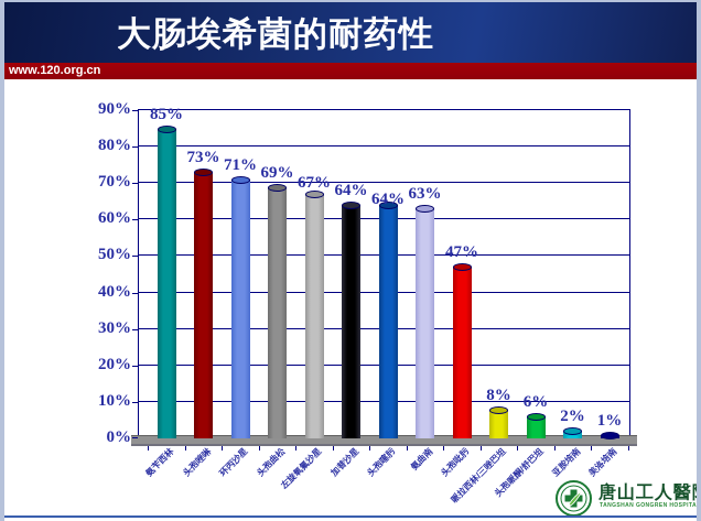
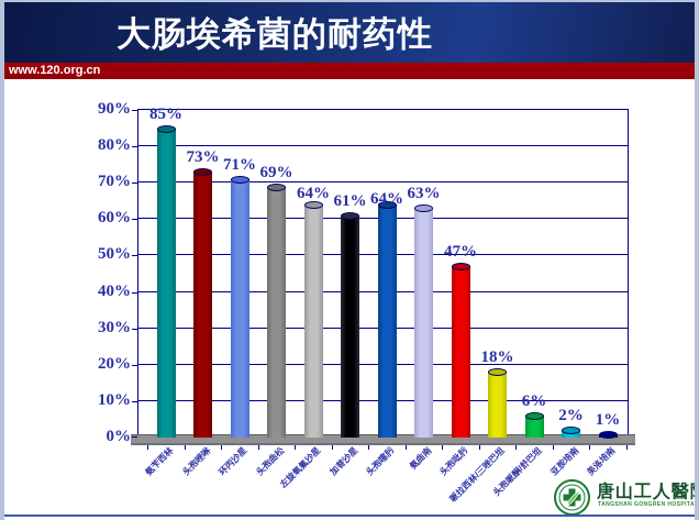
左旋氧氟沙星: 67% -> 64%
加替沙星: 64% -> 61%
哌拉西林/三唑巴坦: 8% -> 18%
